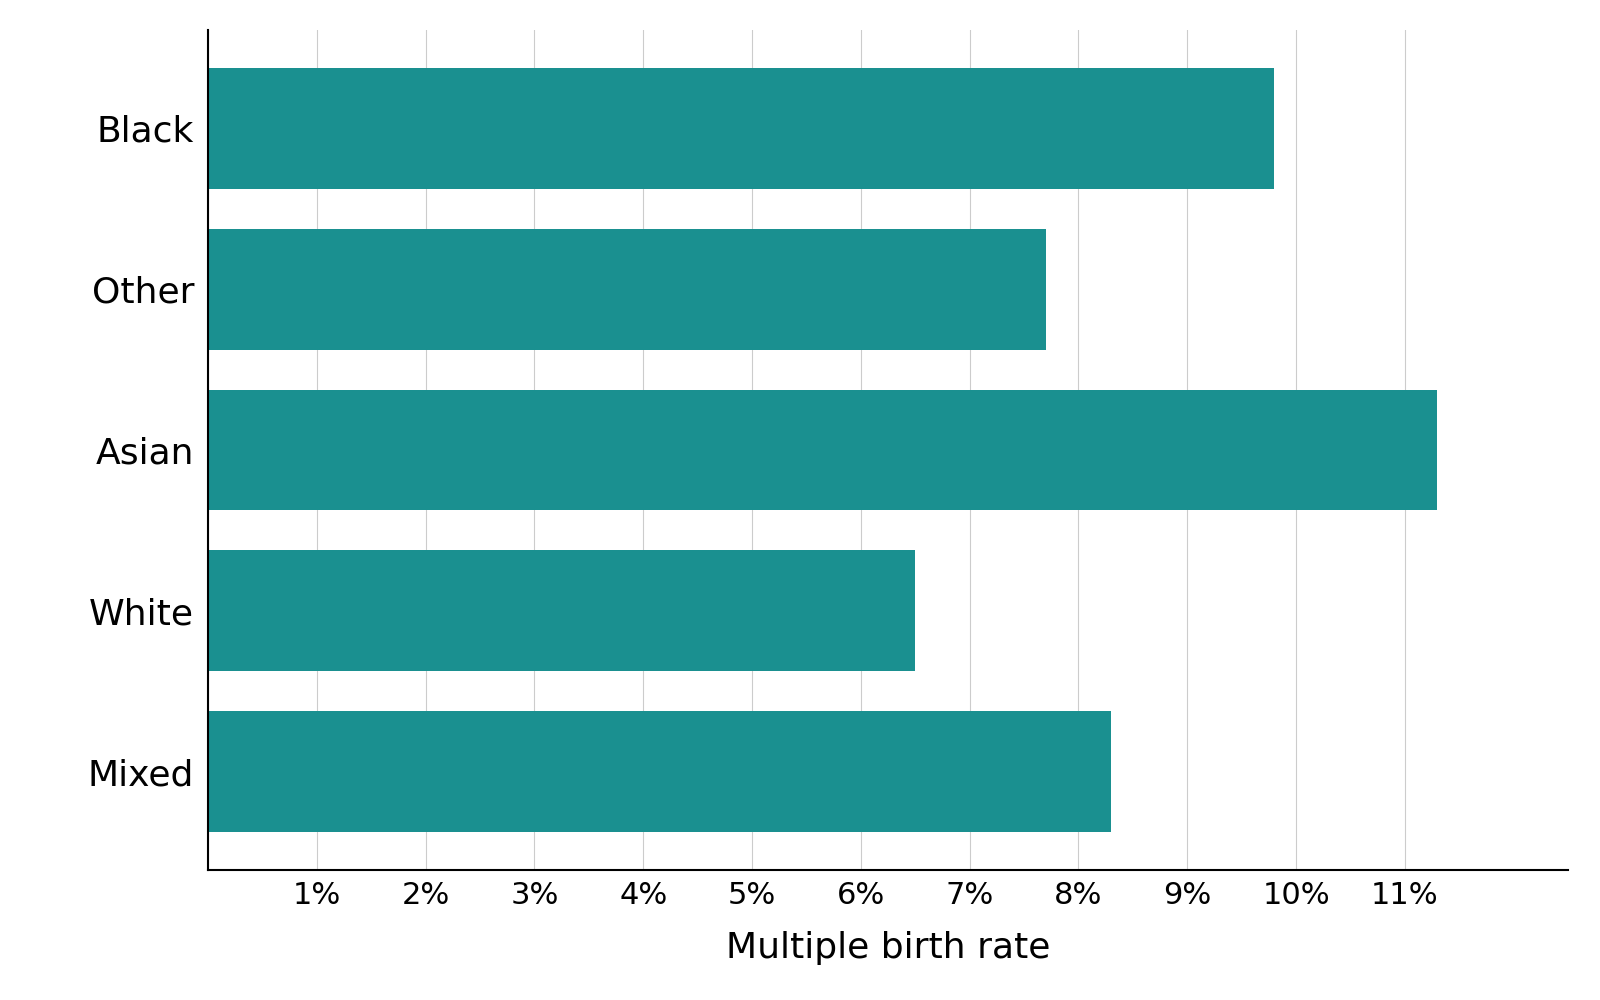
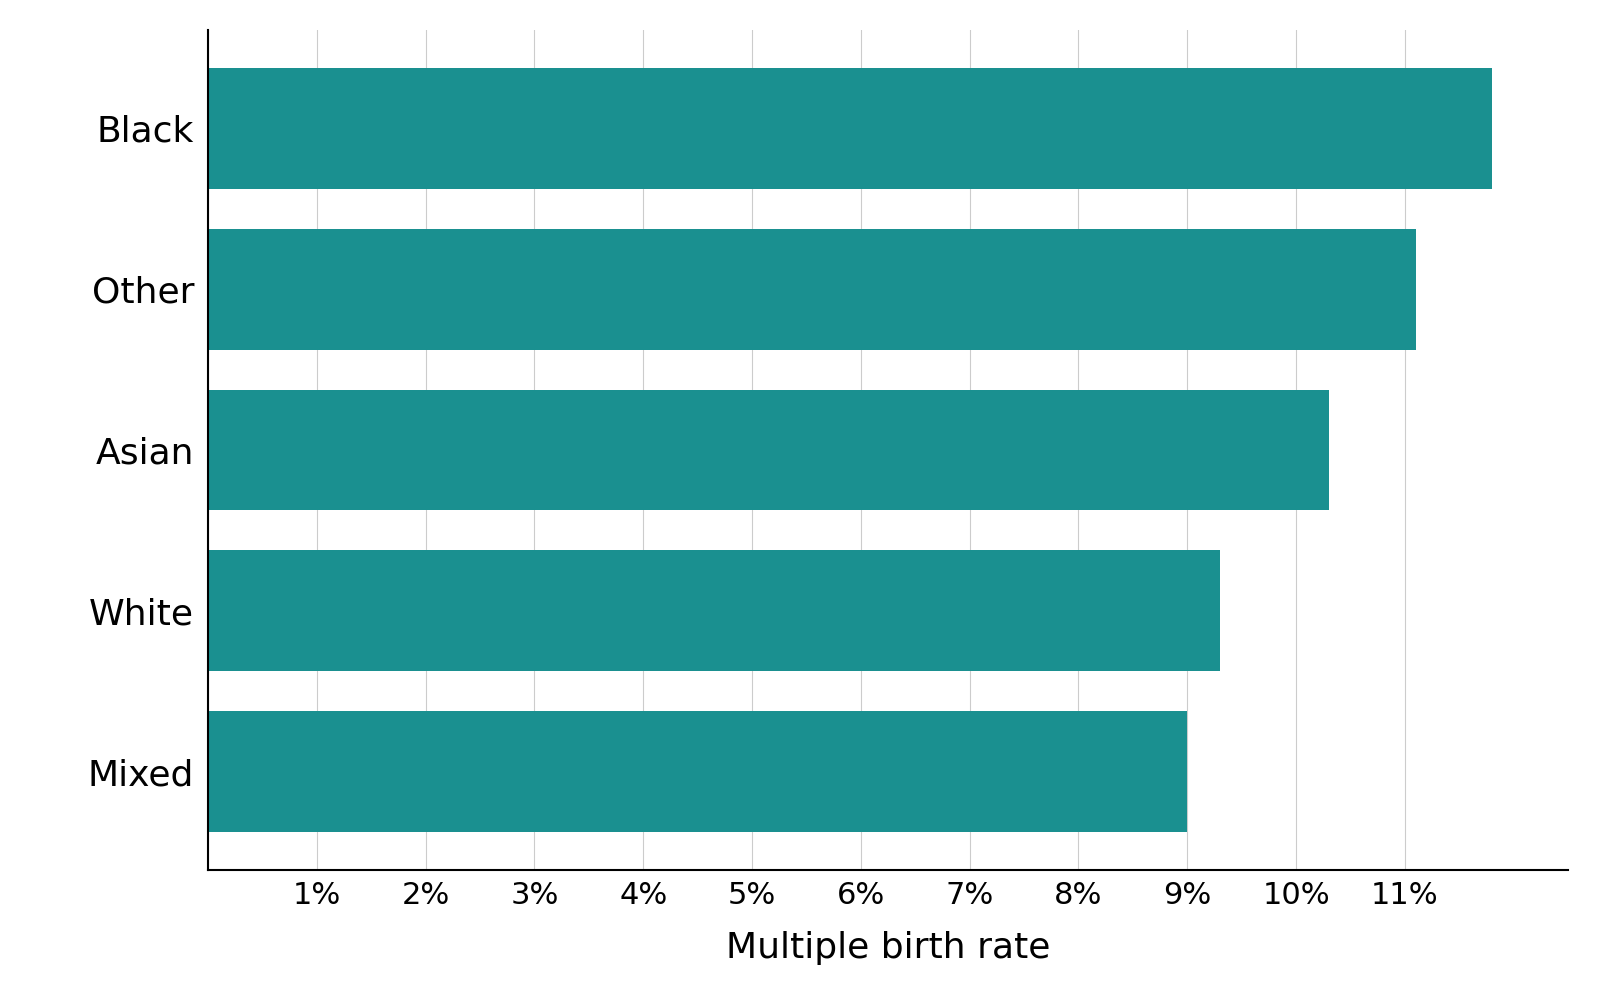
Black: 9.8% -> 11.8%
Other: 7.7% -> 11.1%
Asian: 11.3% -> 10.3%
White: 6.5% -> 9.3%
Mixed: 8.3% -> 9.0%
